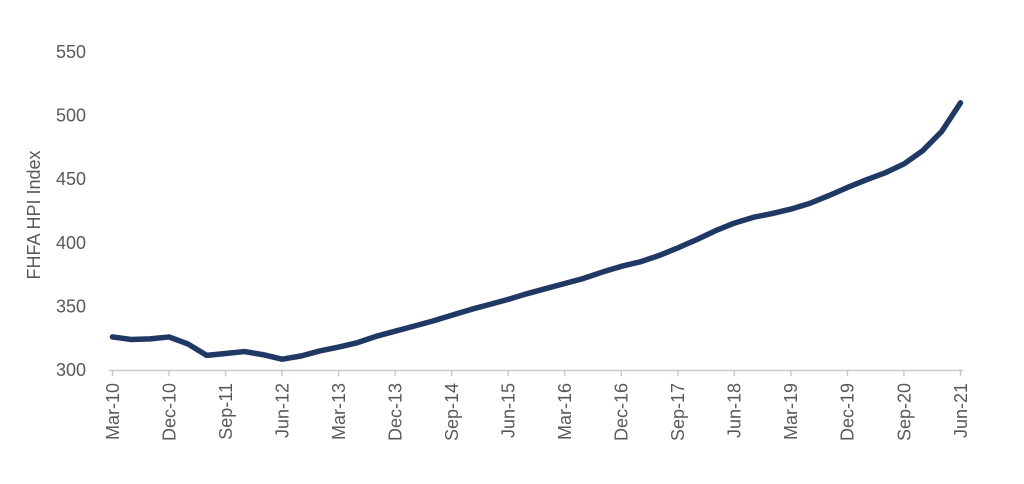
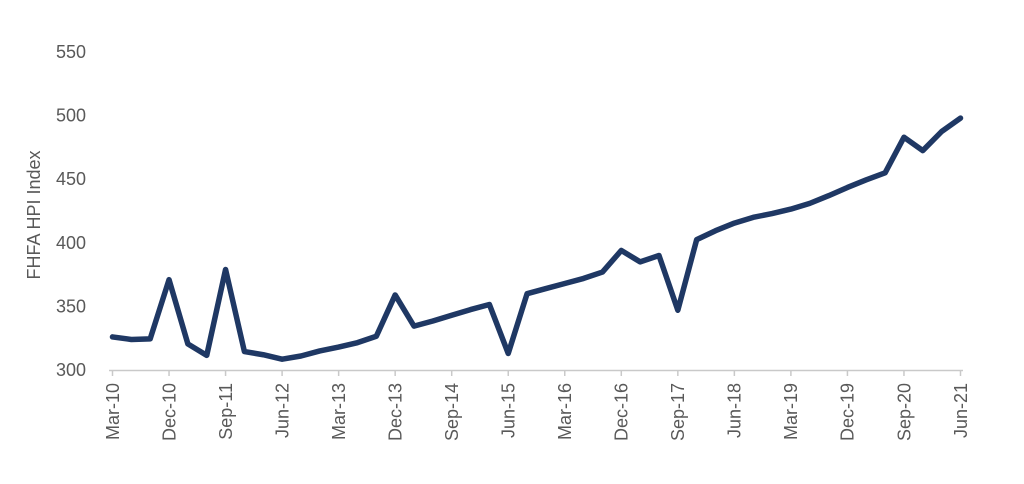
Dec-10: 326 -> 371
Sep-11: 313 -> 379
Dec-13: 330 -> 359
Jun-15: 356 -> 313
Dec-16: 382 -> 394
Sep-17: 396 -> 347
Sep-20: 462 -> 483
Jun-21: 510 -> 498
